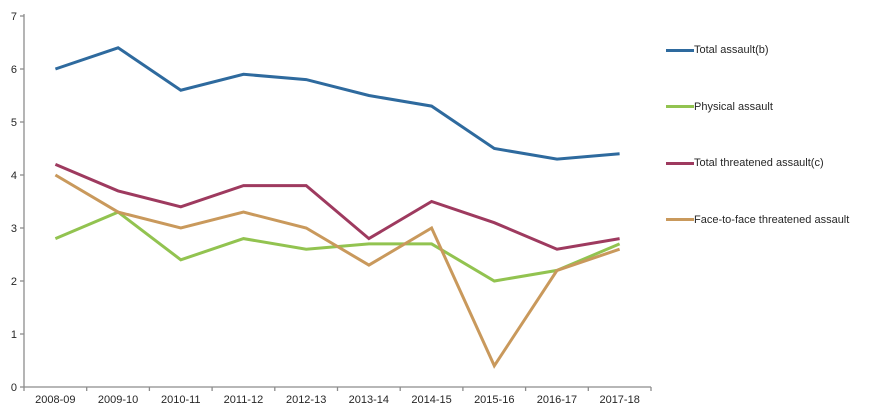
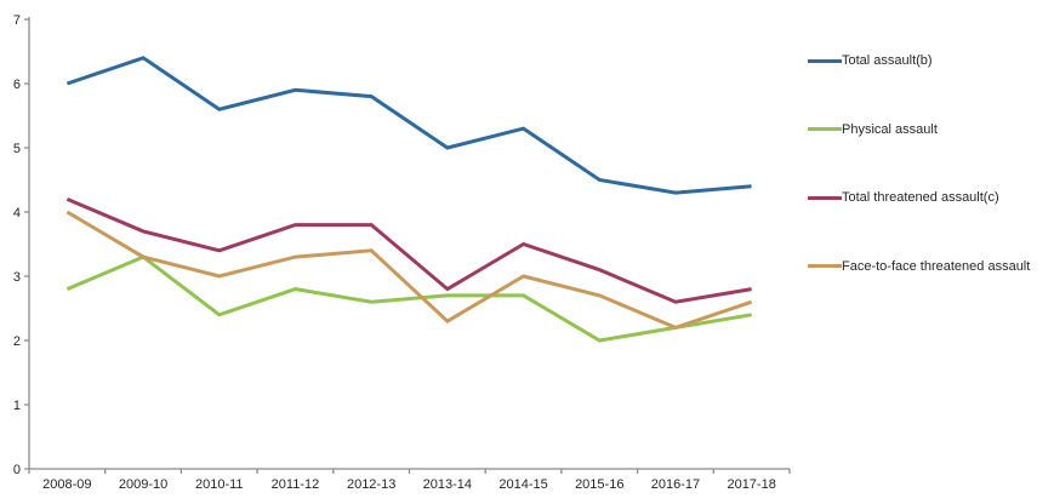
Face-to-face threatened assault/2012-13: 3.0 -> 3.4
Total assault(b)/2013-14: 5.5 -> 5.0
Face-to-face threatened assault/2015-16: 0.4 -> 2.7
Physical assault/2017-18: 2.7 -> 2.4
